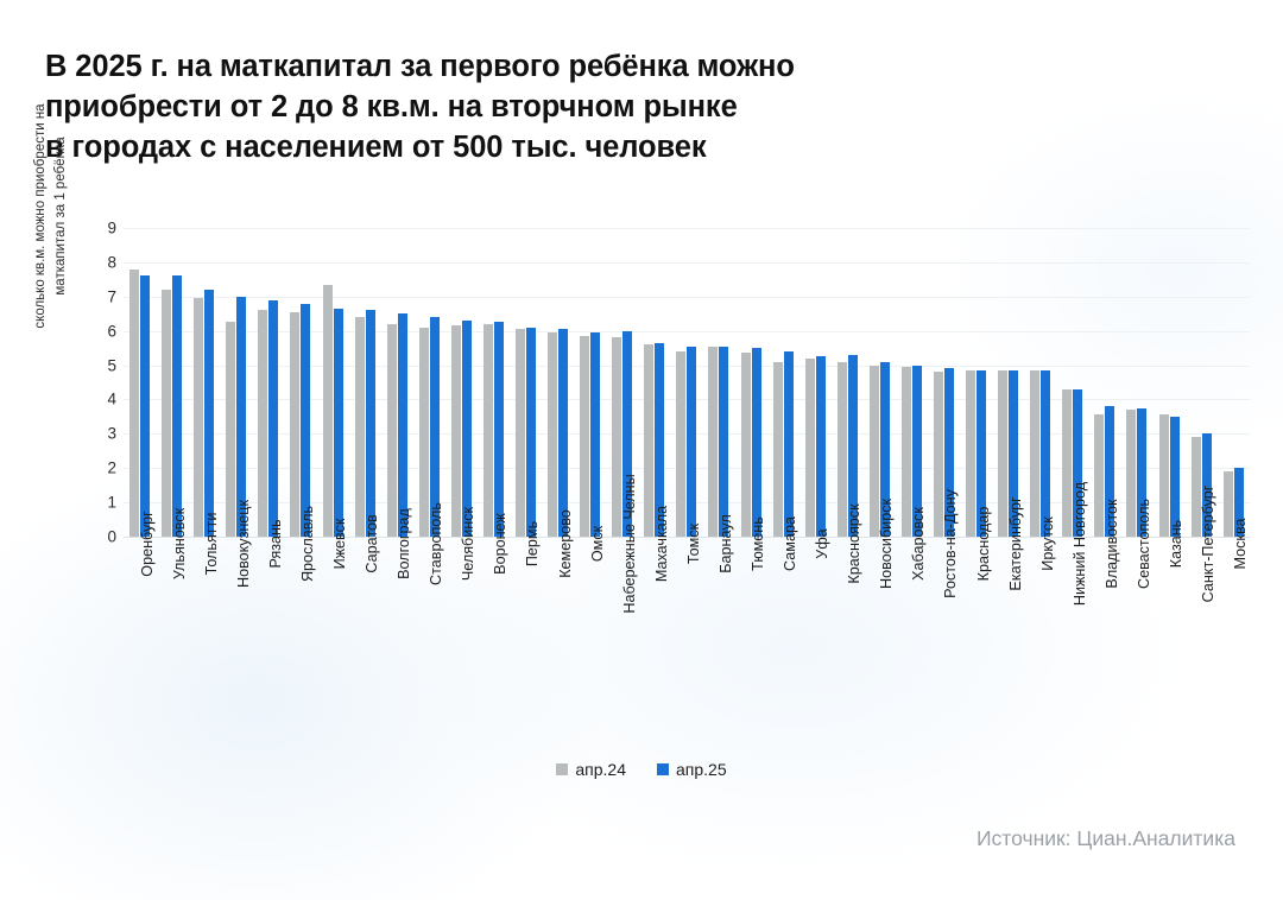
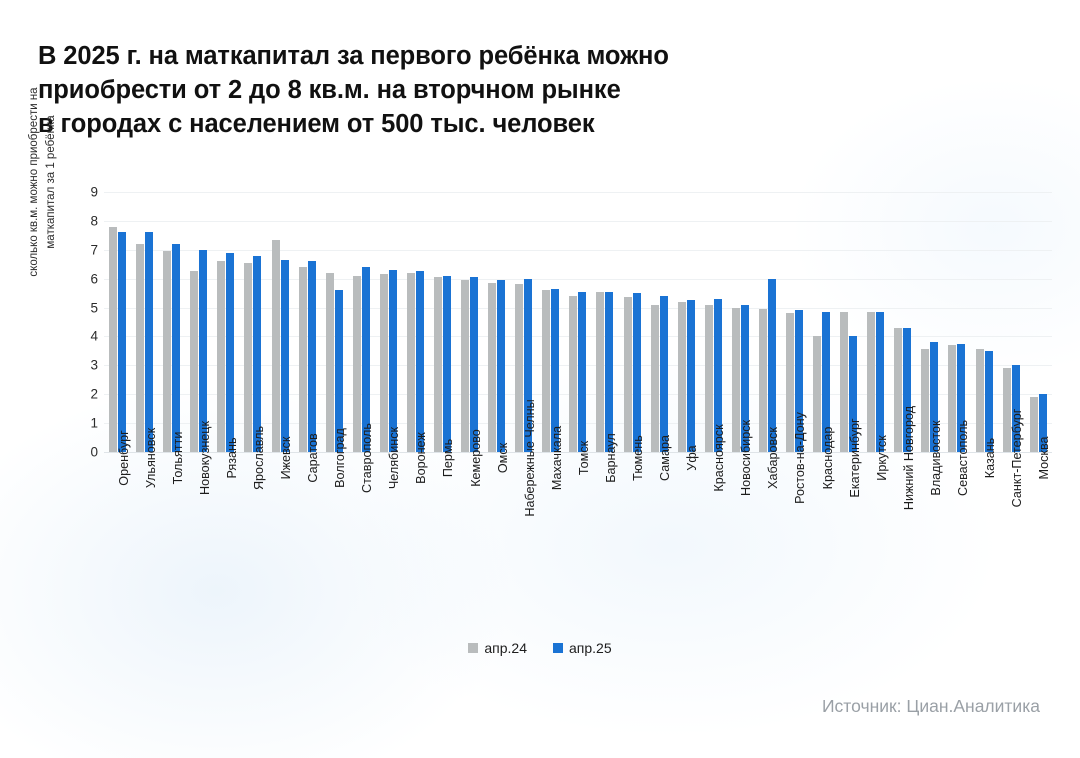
апр.25/Волгоград: 6.5 -> 5.6
апр.25/Хабаровск: 5.0 -> 6.0
апр.24/Краснодар: 4.8 -> 4.0
апр.25/Екатеринбург: 4.8 -> 4.0
